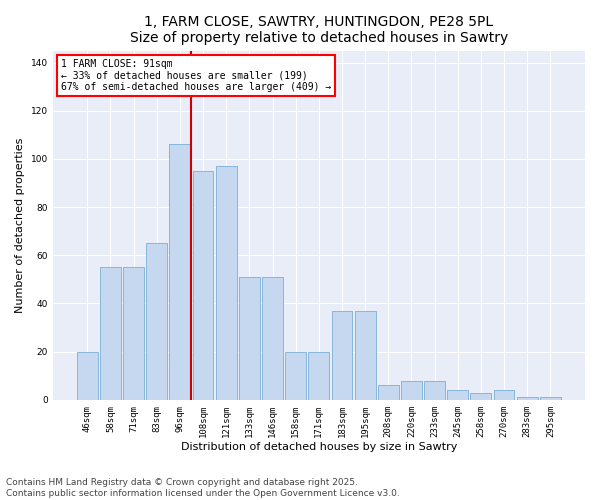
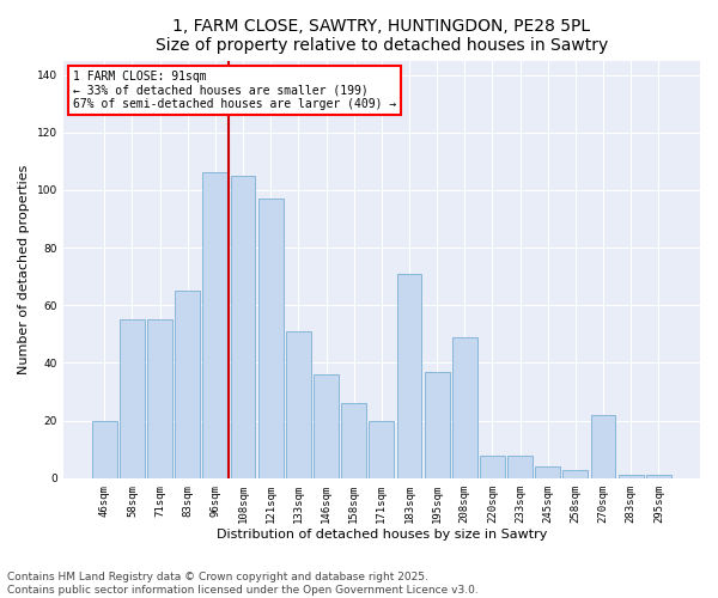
108sqm: 95 -> 105
146sqm: 51 -> 36
158sqm: 20 -> 26
183sqm: 37 -> 71
208sqm: 6 -> 49
270sqm: 4 -> 22
